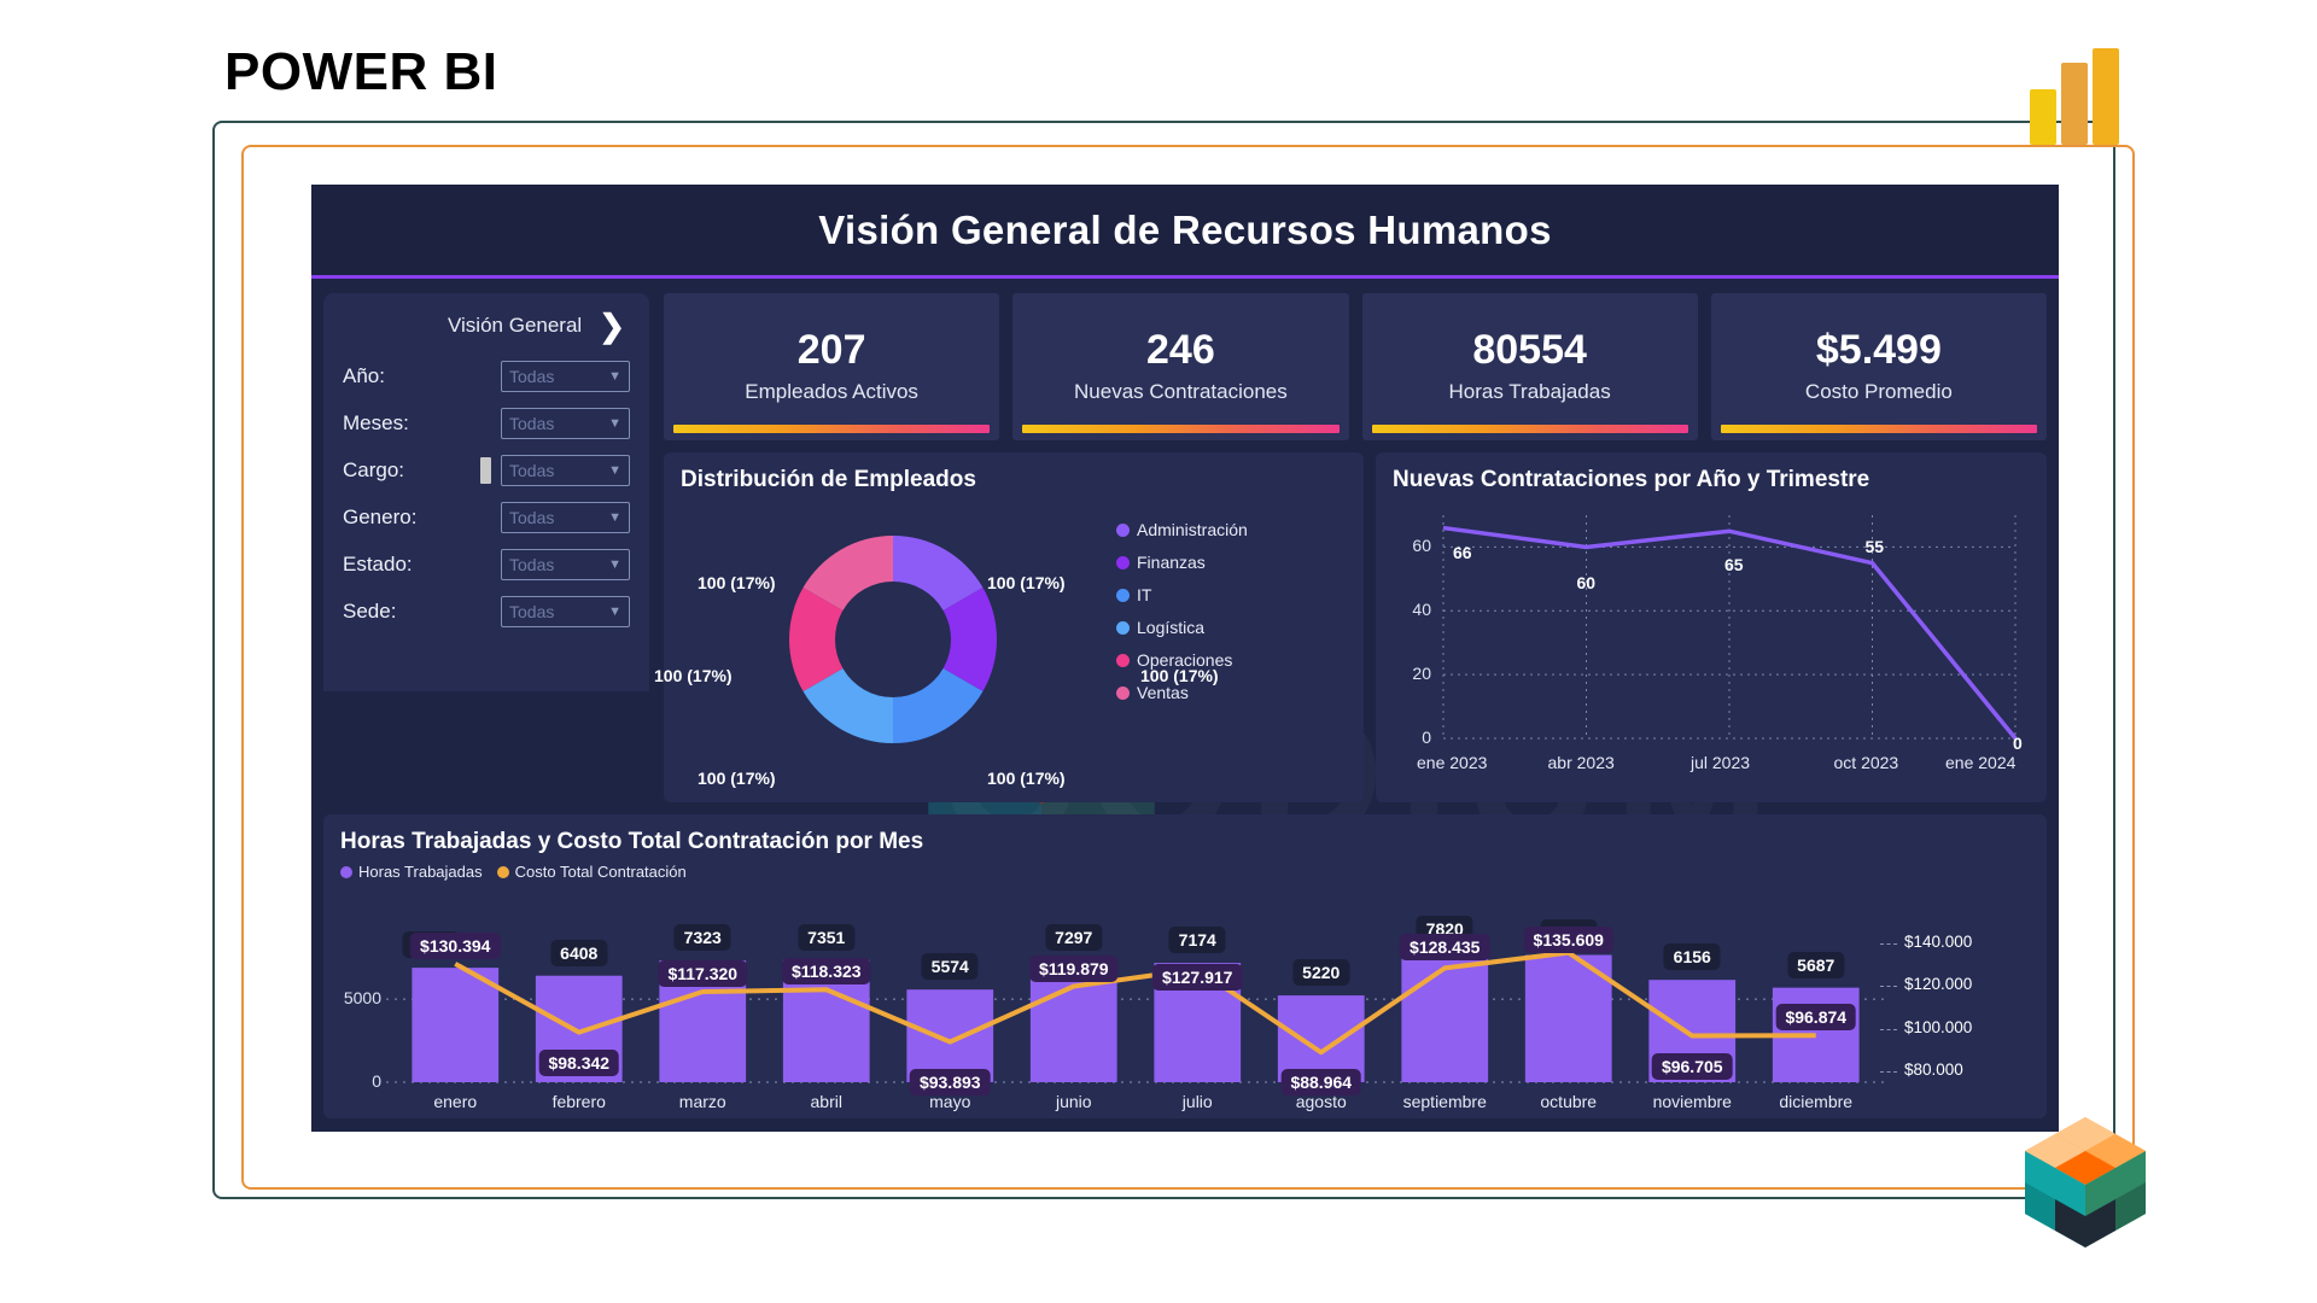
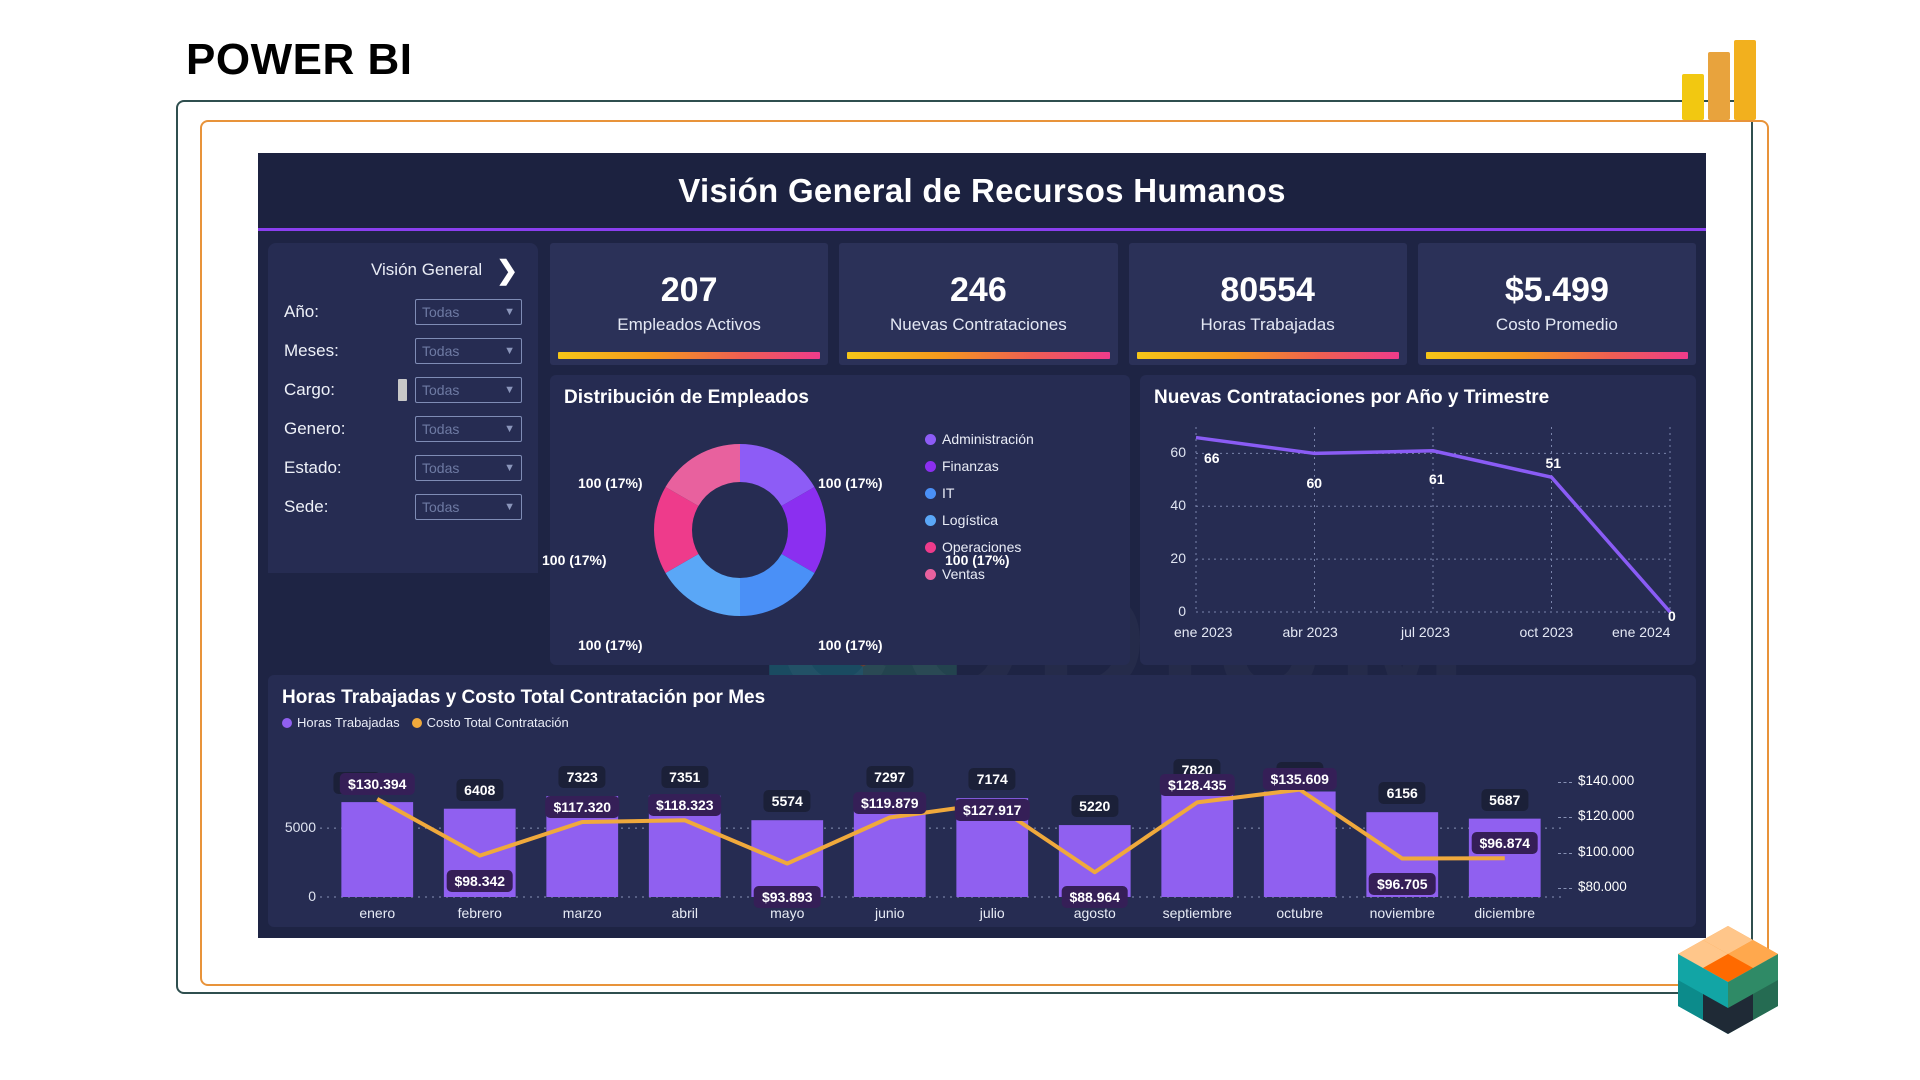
Nuevas Contrataciones por Año y Trimestre/jul 2023: 65 -> 61
Nuevas Contrataciones por Año y Trimestre/oct 2023: 55 -> 51
